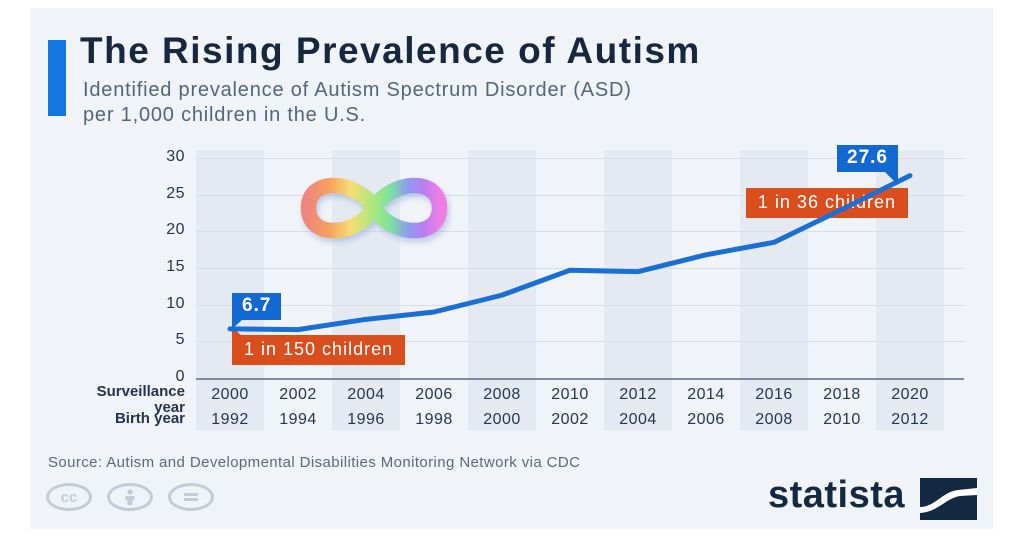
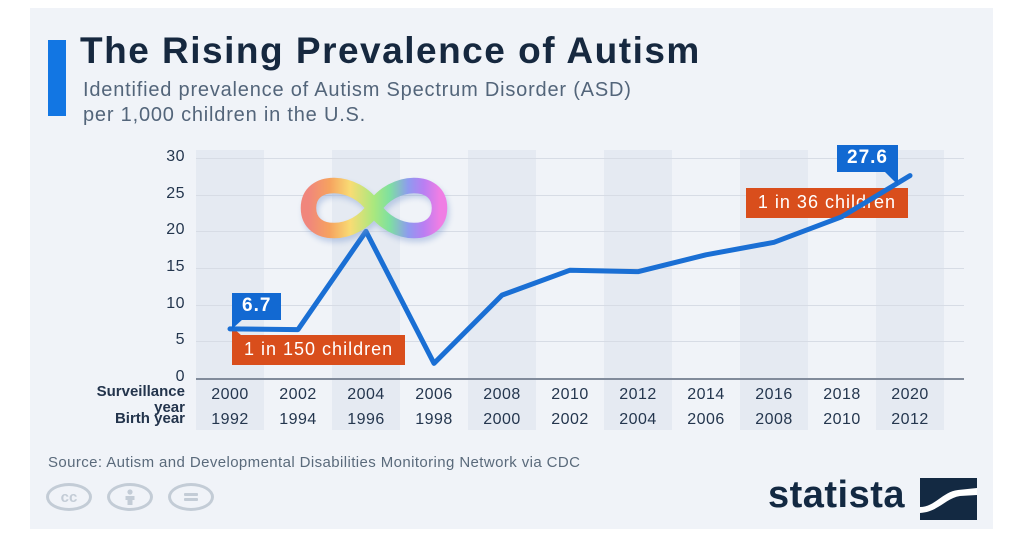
2004: 8 -> 20
2006: 9 -> 2
2018: 23 -> 22
